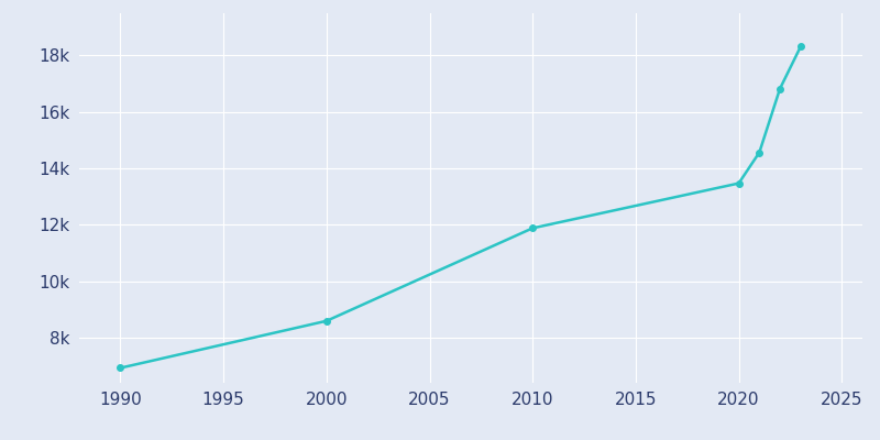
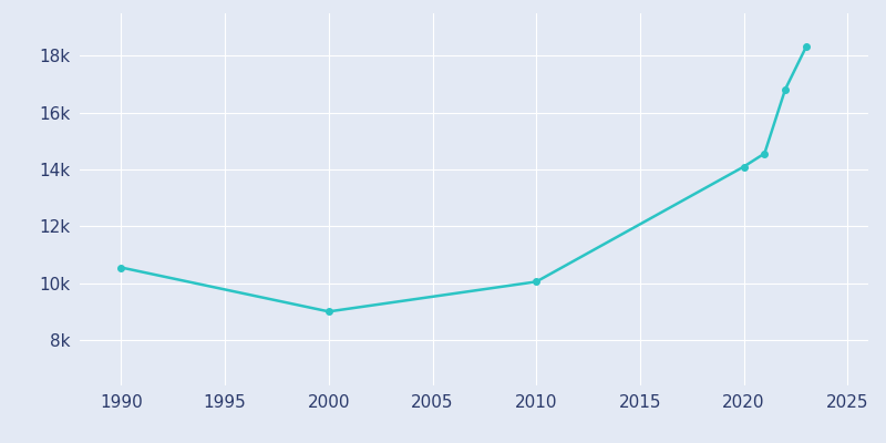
1990: 6.93k -> 10.55k
2000: 8.59k -> 9.00k
2010: 11.88k -> 10.05k
2020: 13.47k -> 14.10k
